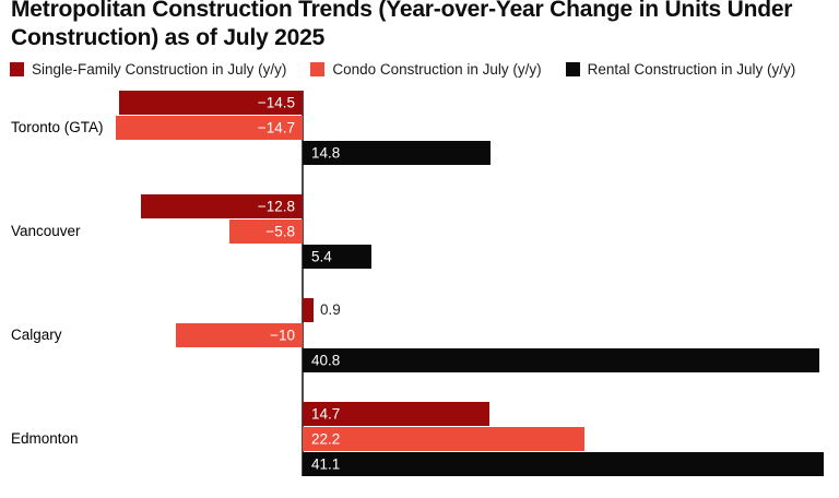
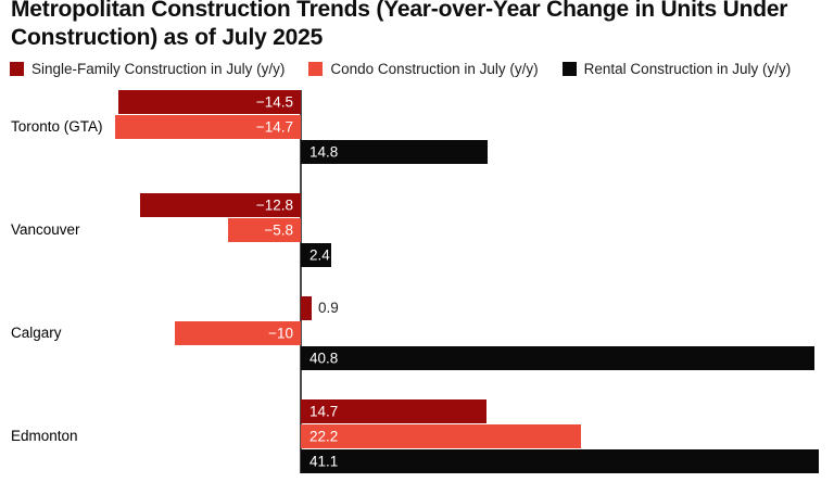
Rental Construction in July (y/y)/Vancouver: 5.4 -> 2.4
